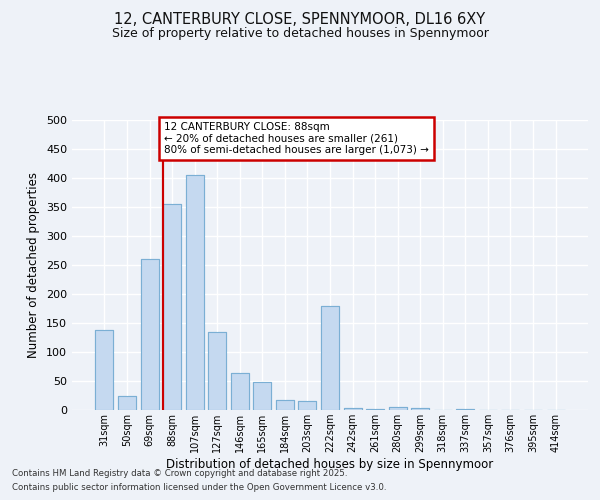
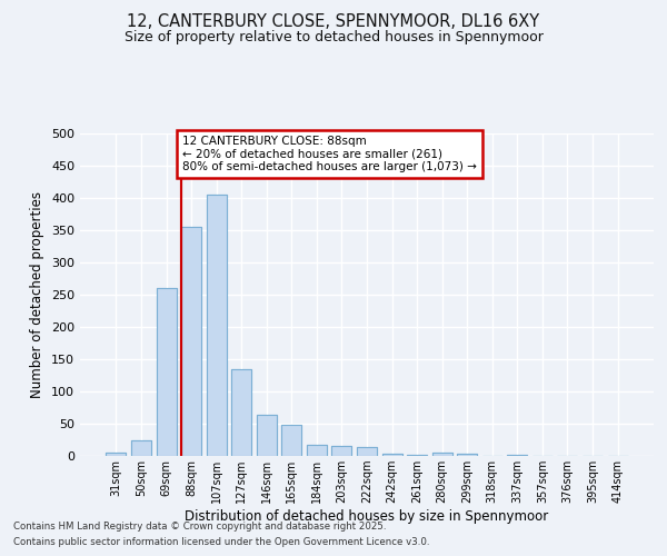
31sqm: 138 -> 5
222sqm: 180 -> 13
